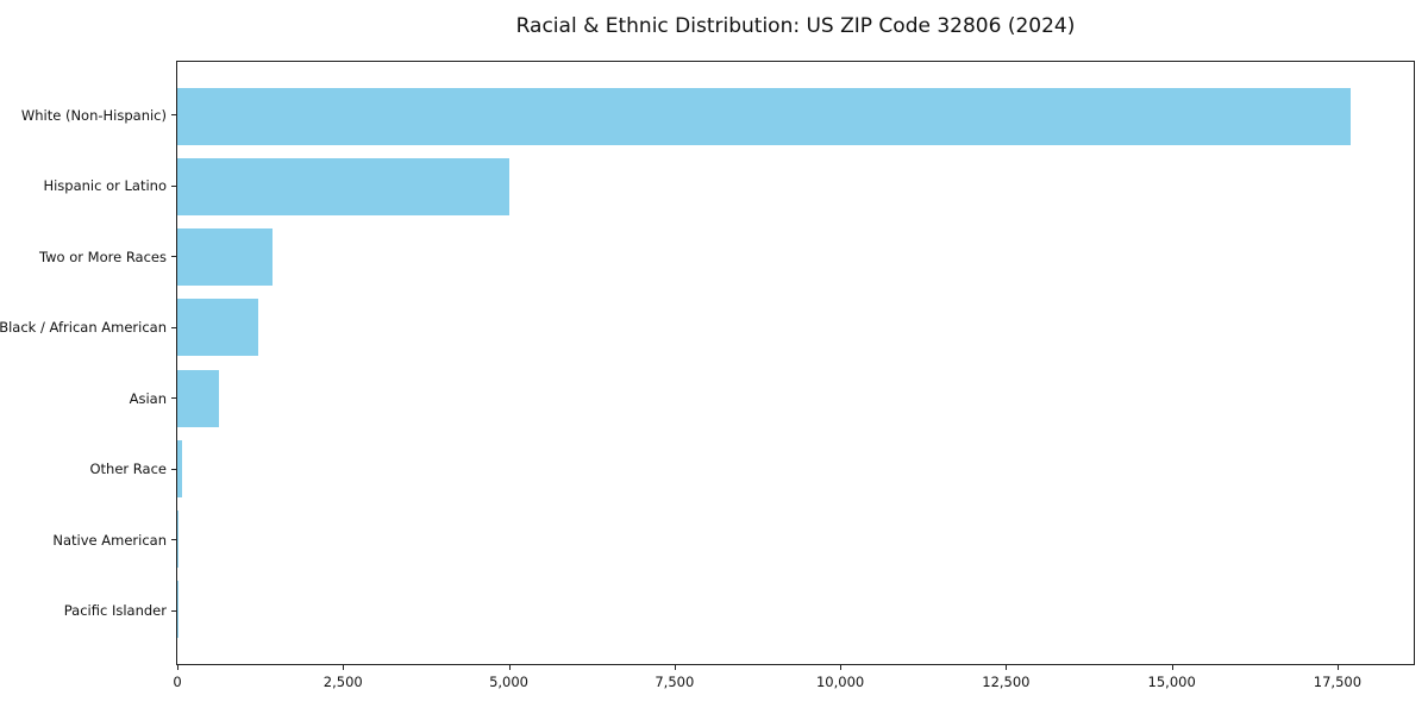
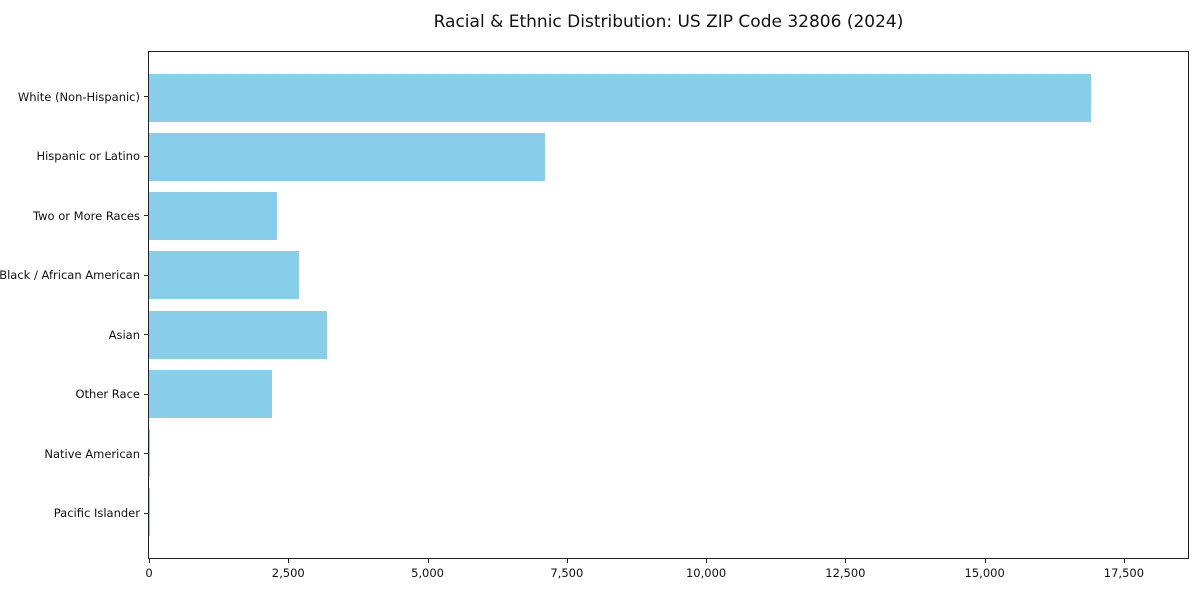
White (Non-Hispanic): 17700 -> 16900
Hispanic or Latino: 5000 -> 7100
Two or More Races: 1400 -> 2300
Black / African American: 1200 -> 2700
Asian: 600 -> 3200
Other Race: 100 -> 2200
